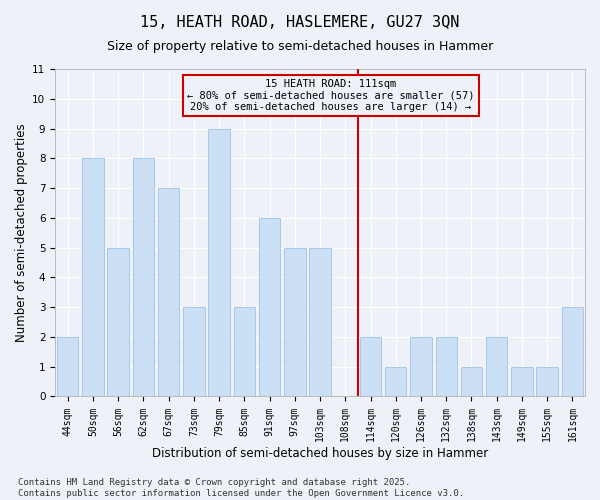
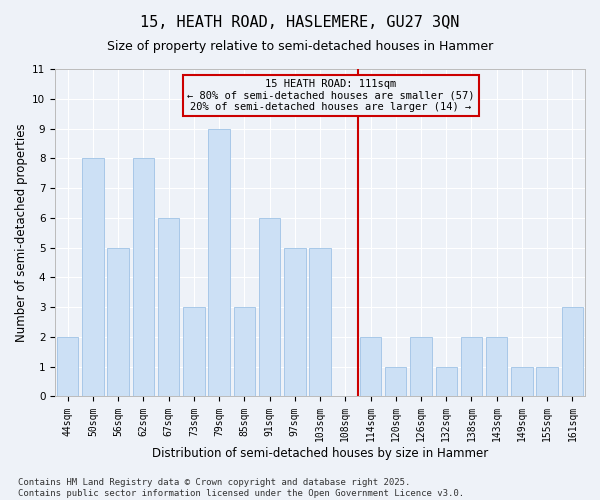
67sqm: 7 -> 6
132sqm: 2 -> 1
138sqm: 1 -> 2
